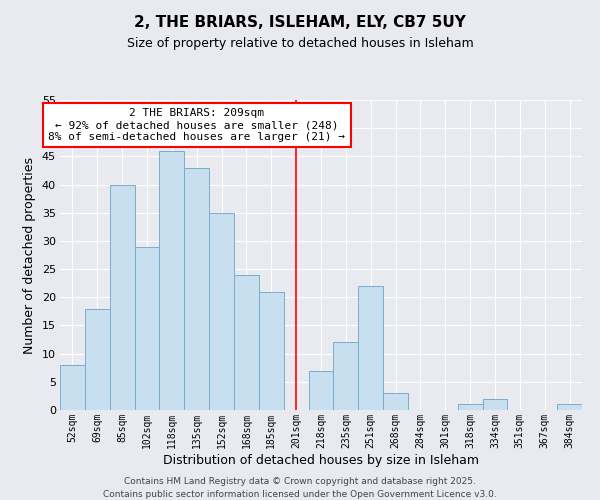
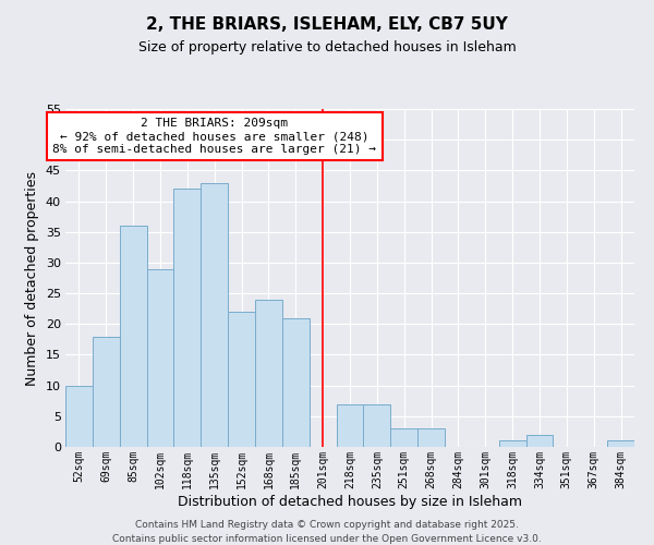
52sqm: 8 -> 10
85sqm: 40 -> 36
118sqm: 46 -> 42
152sqm: 35 -> 22
235sqm: 12 -> 7
251sqm: 22 -> 3
